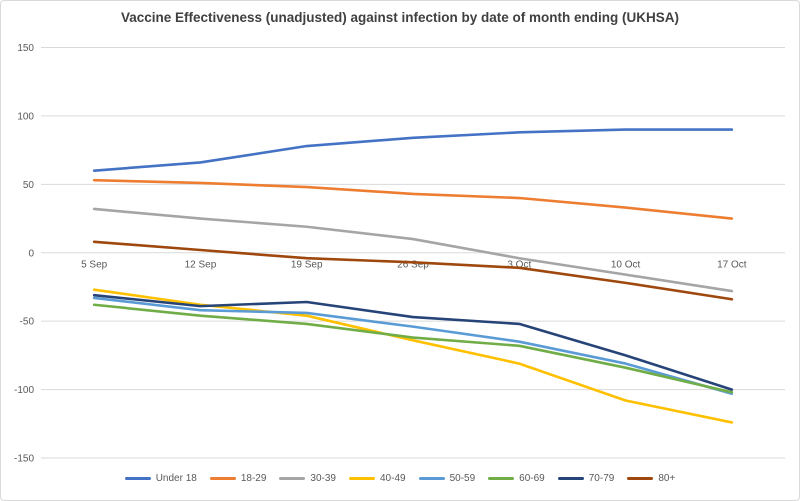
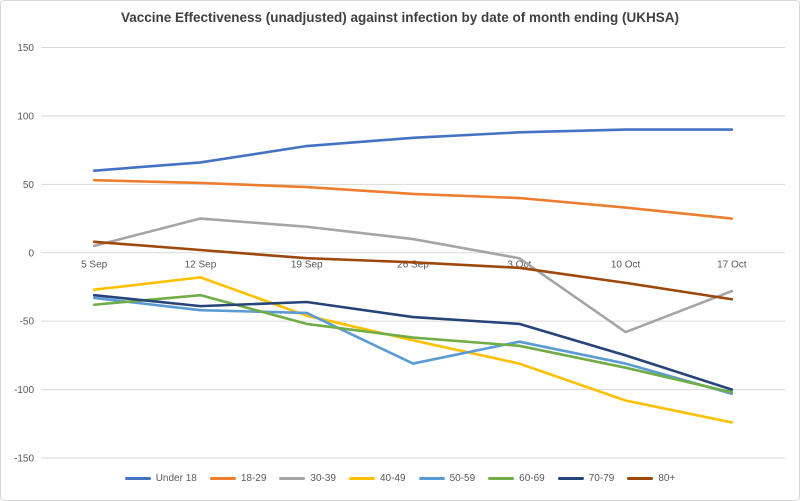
30-39/5 Sep: 32 -> 5
40-49/12 Sep: -38 -> -18
60-69/12 Sep: -46 -> -31
50-59/26 Sep: -54 -> -81
30-39/10 Oct: -16 -> -58
